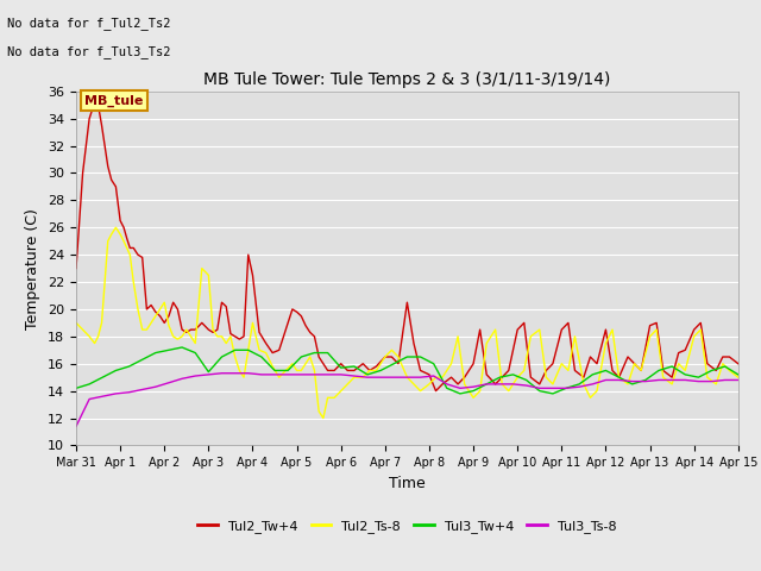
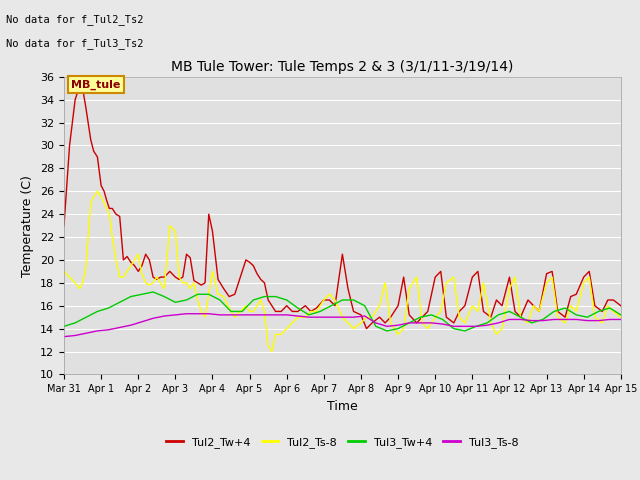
Tul3_Ts-8/Mar 31: 11.4 -> 13.3
Tul3_Tw+4/Apr 3: 15.4 -> 16.3
Tul3_Tw+4/Apr 6: 15.7 -> 16.5
